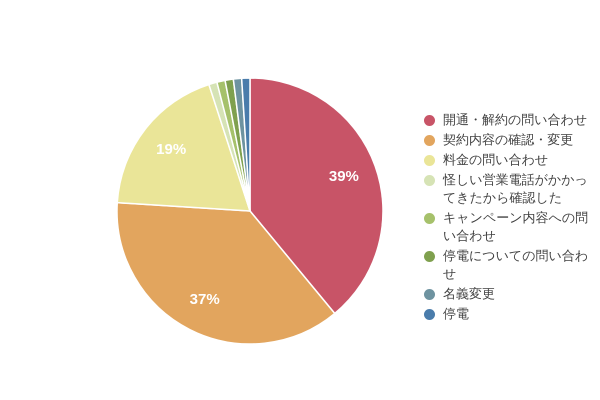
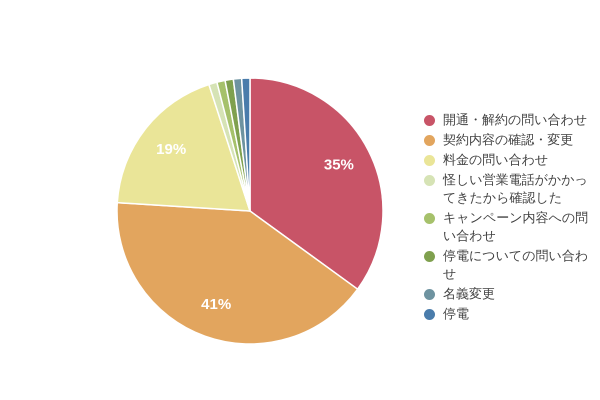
開通・解約の問い合わせ: 39% -> 35%
契約内容の確認・変更: 37% -> 41%
